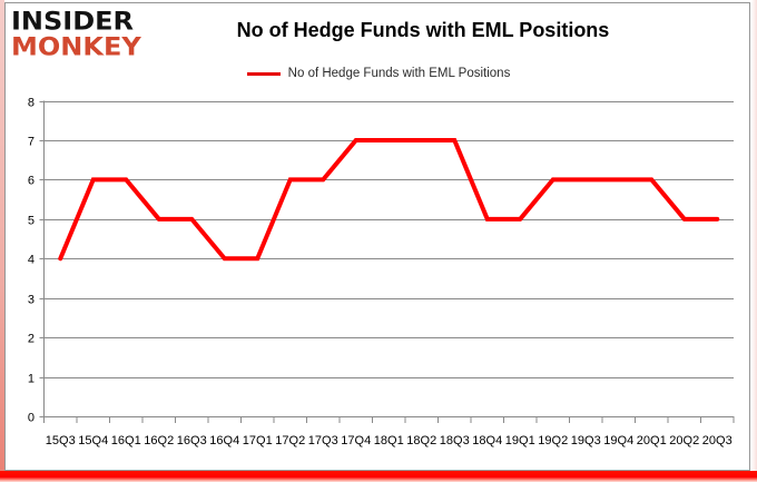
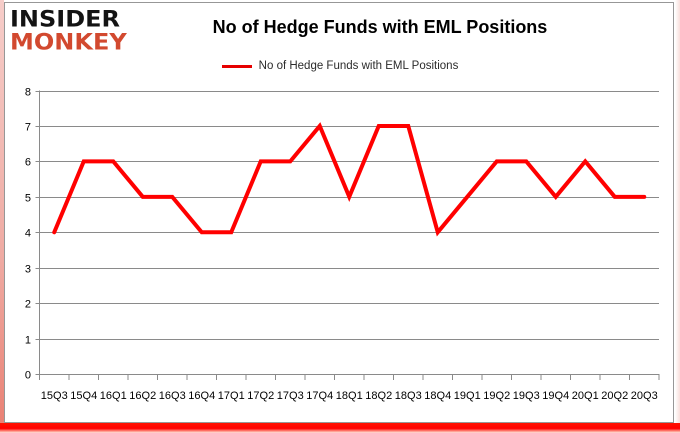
18Q1: 7 -> 5
18Q4: 5 -> 4
19Q4: 6 -> 5
